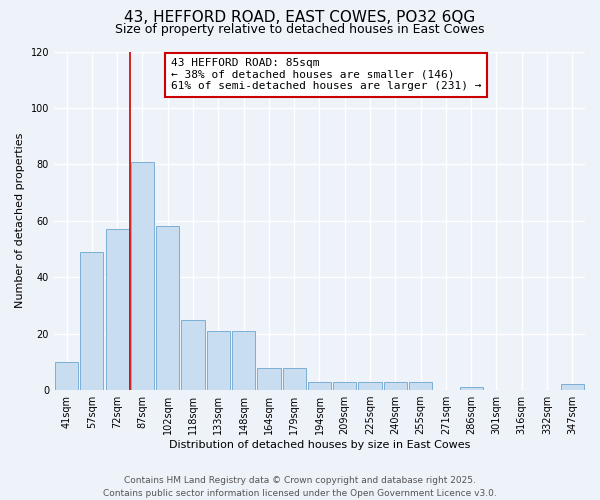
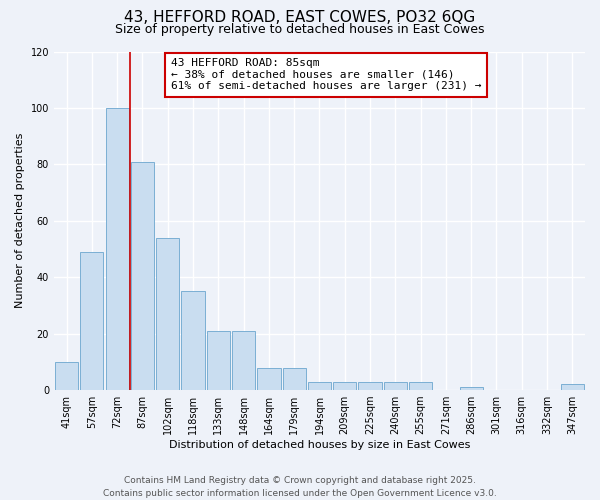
72sqm: 57 -> 100
102sqm: 58 -> 54
118sqm: 25 -> 35
